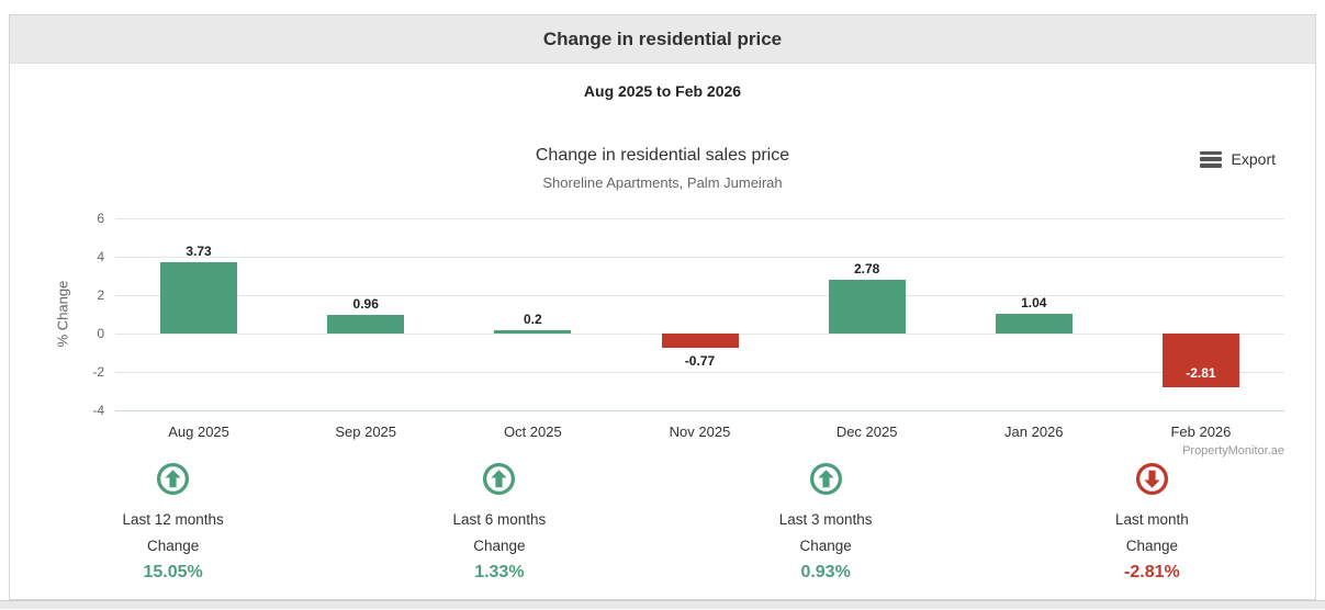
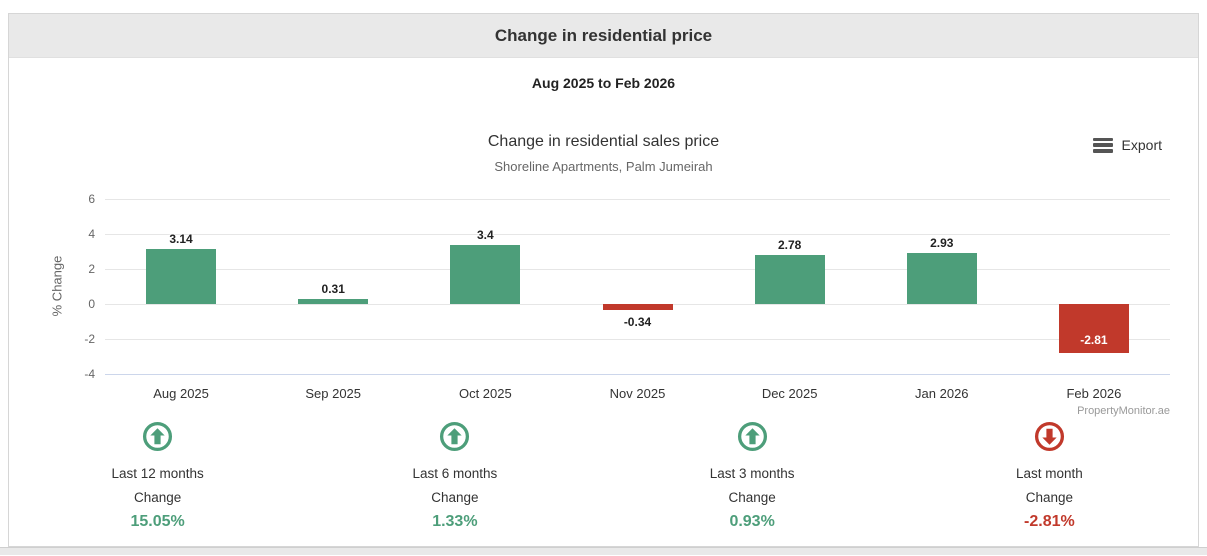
Aug 2025: 3.73 -> 3.14
Sep 2025: 0.96 -> 0.31
Oct 2025: 0.2 -> 3.4
Nov 2025: -0.77 -> -0.34
Jan 2026: 1.04 -> 2.93
